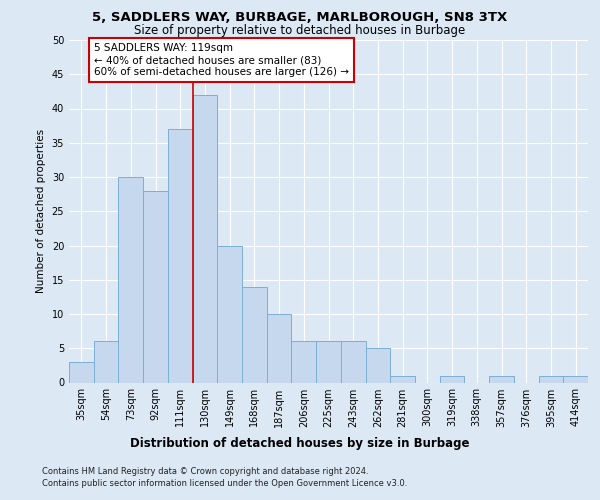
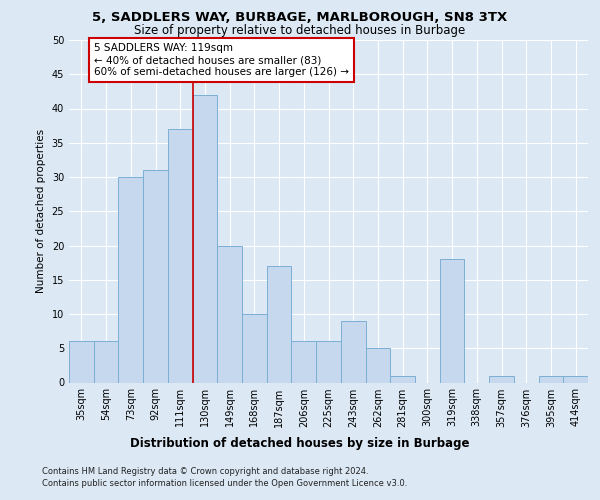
35sqm: 3 -> 6
92sqm: 28 -> 31
168sqm: 14 -> 10
187sqm: 10 -> 17
243sqm: 6 -> 9
319sqm: 1 -> 18
